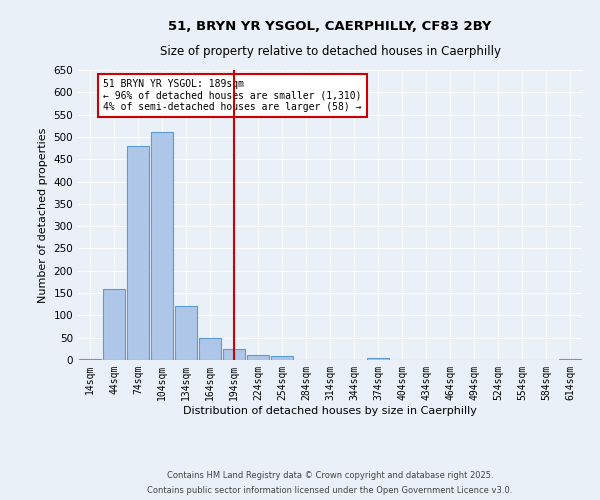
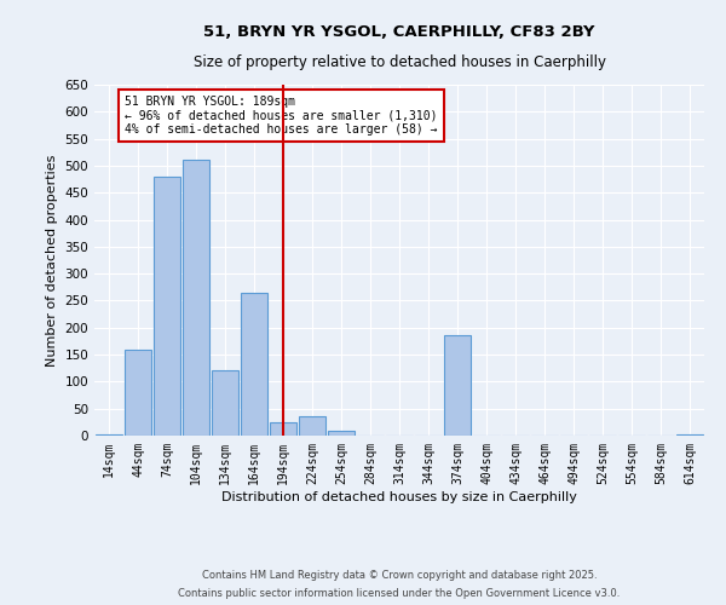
164sqm: 50 -> 265
224sqm: 12 -> 35
374sqm: 5 -> 185
